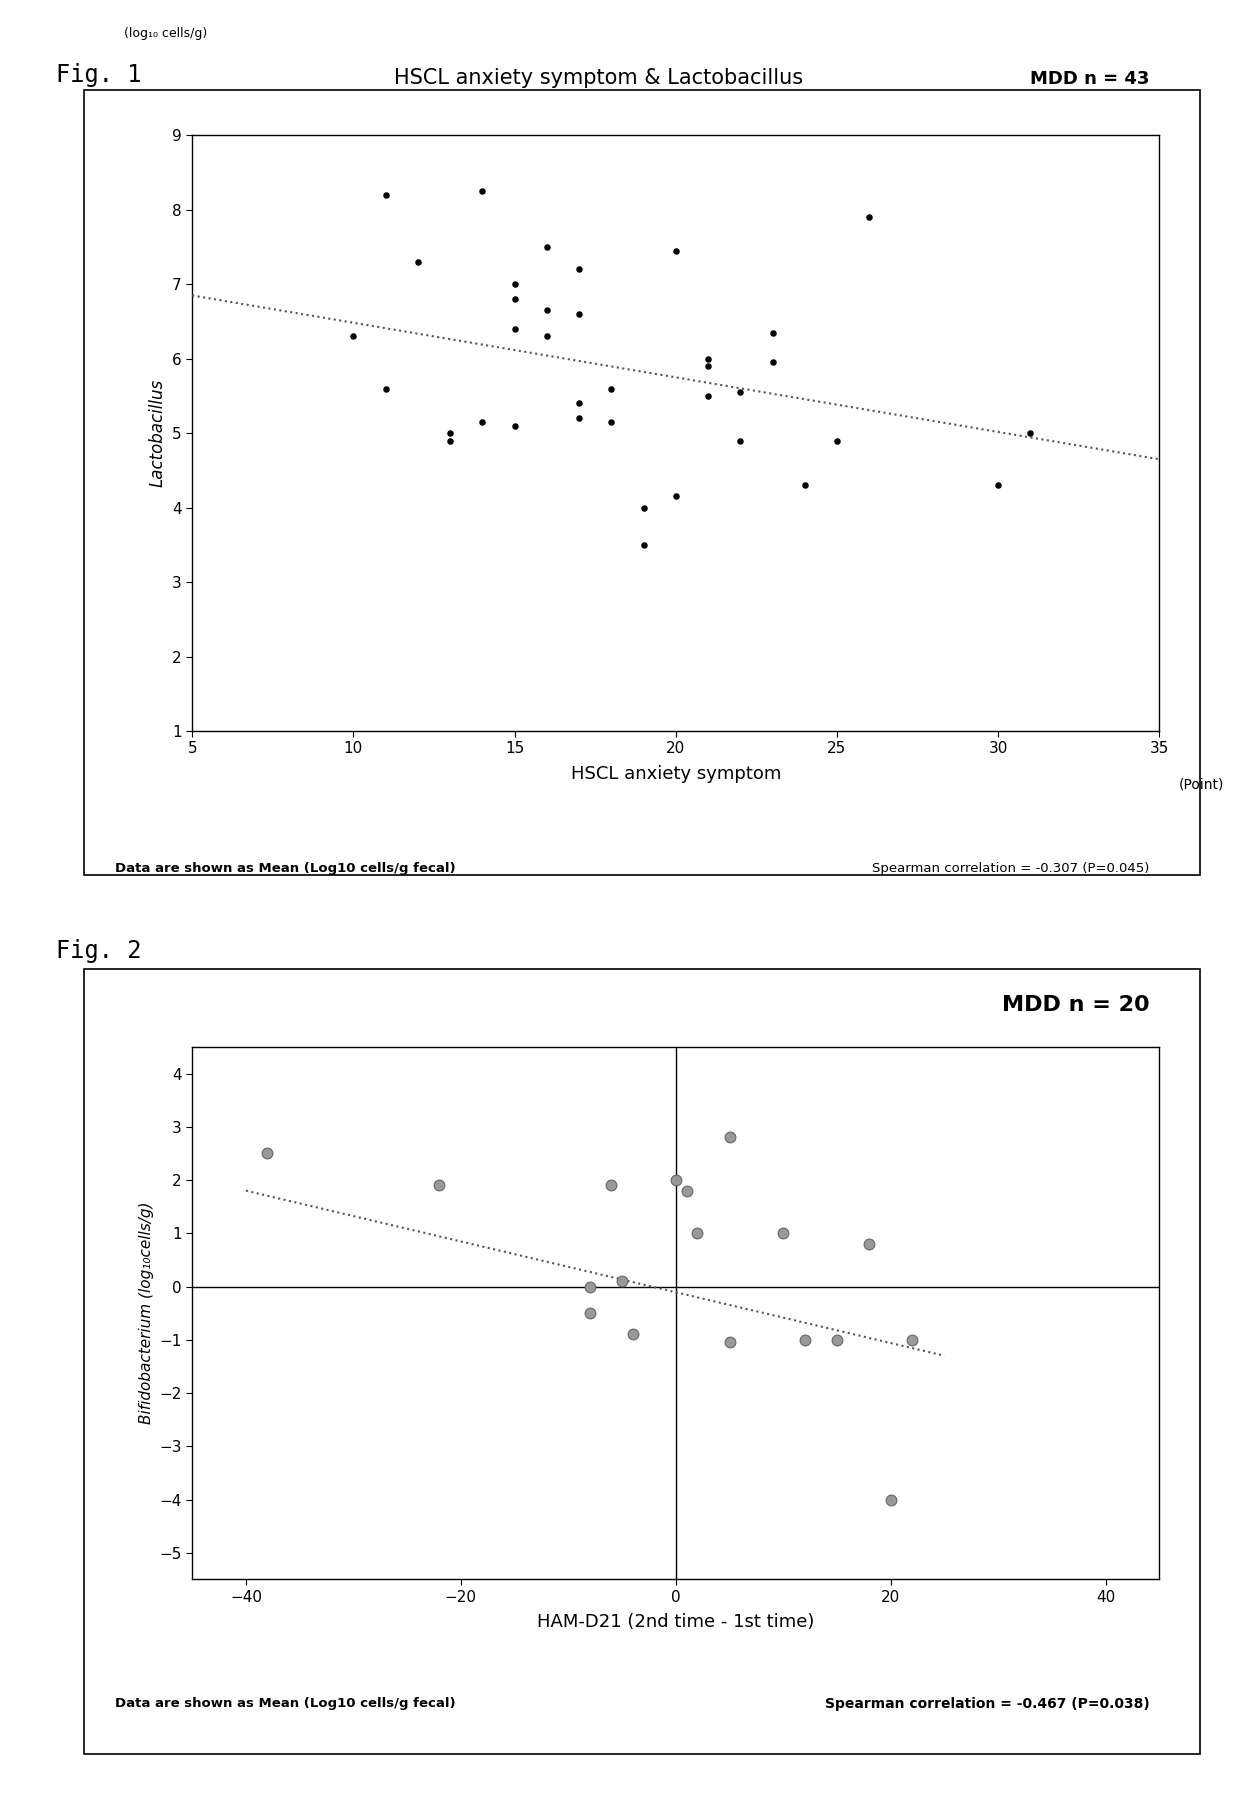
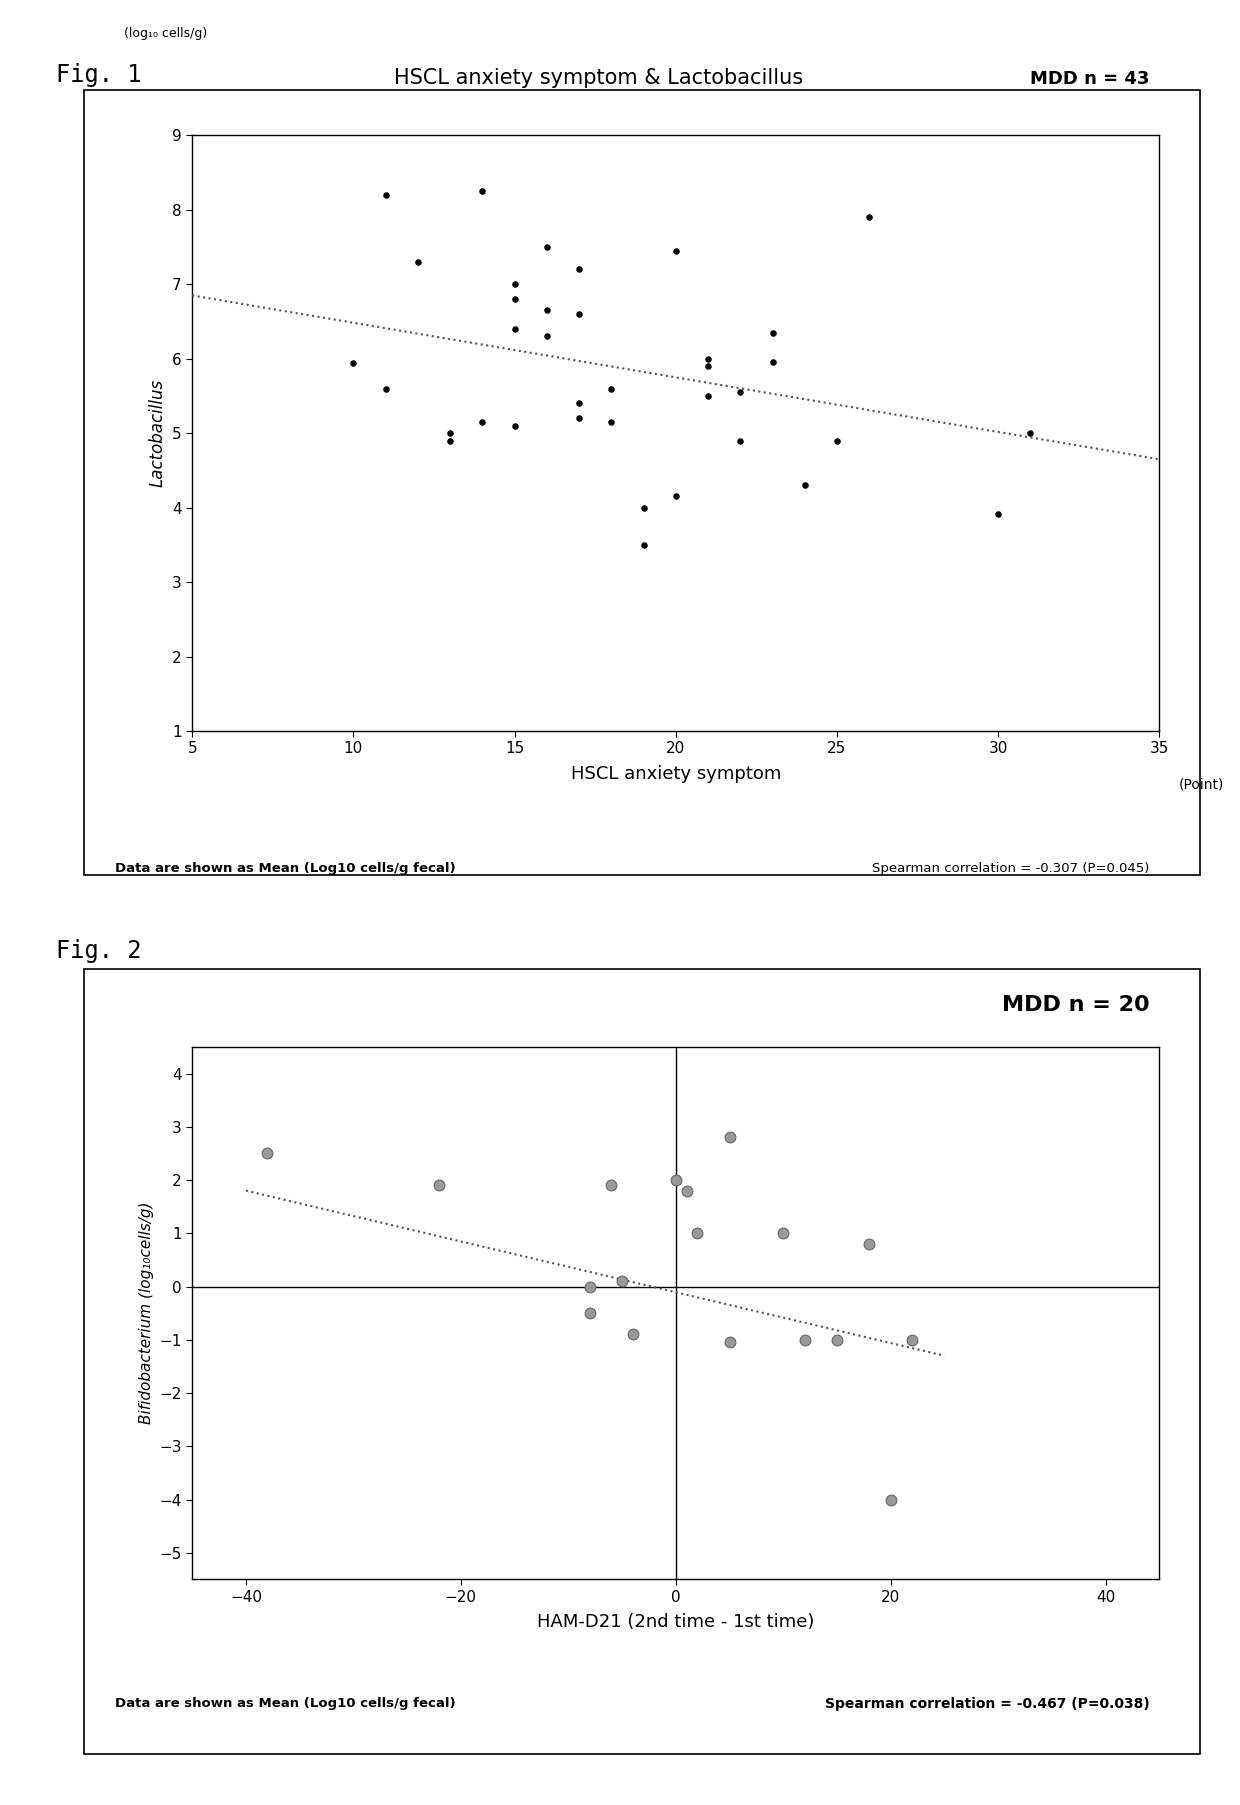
10: 6.30 -> 5.94
30: 4.30 -> 3.92
